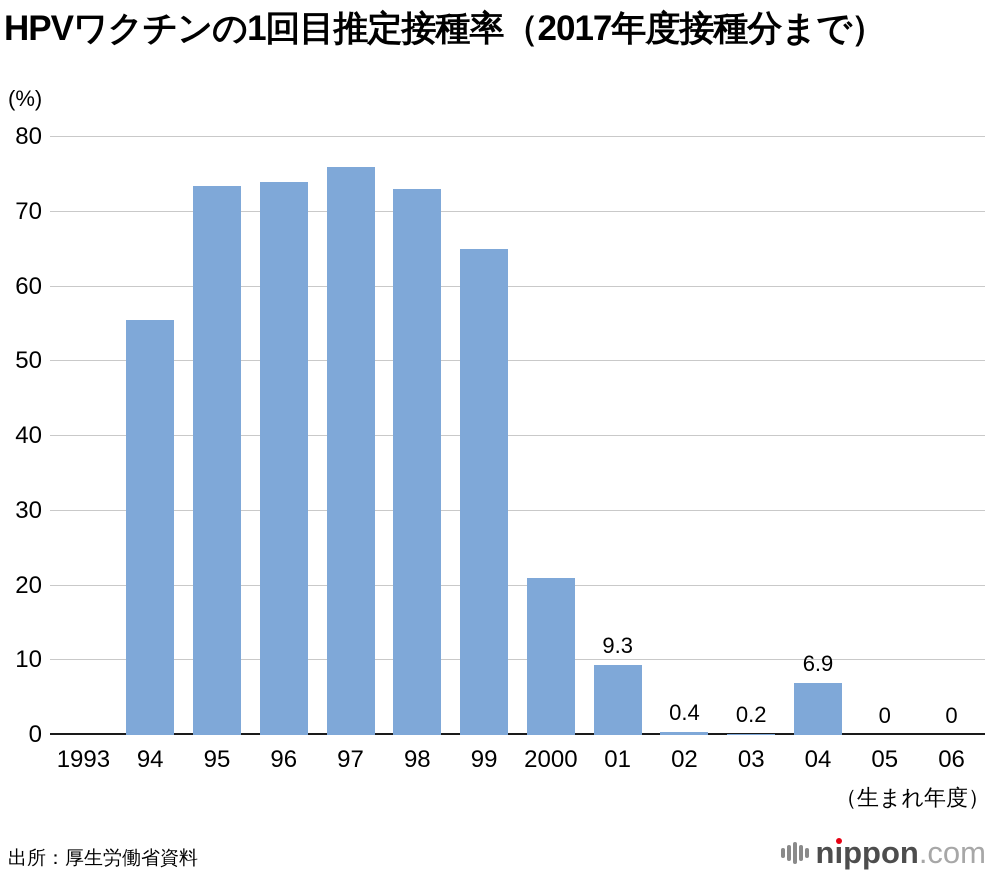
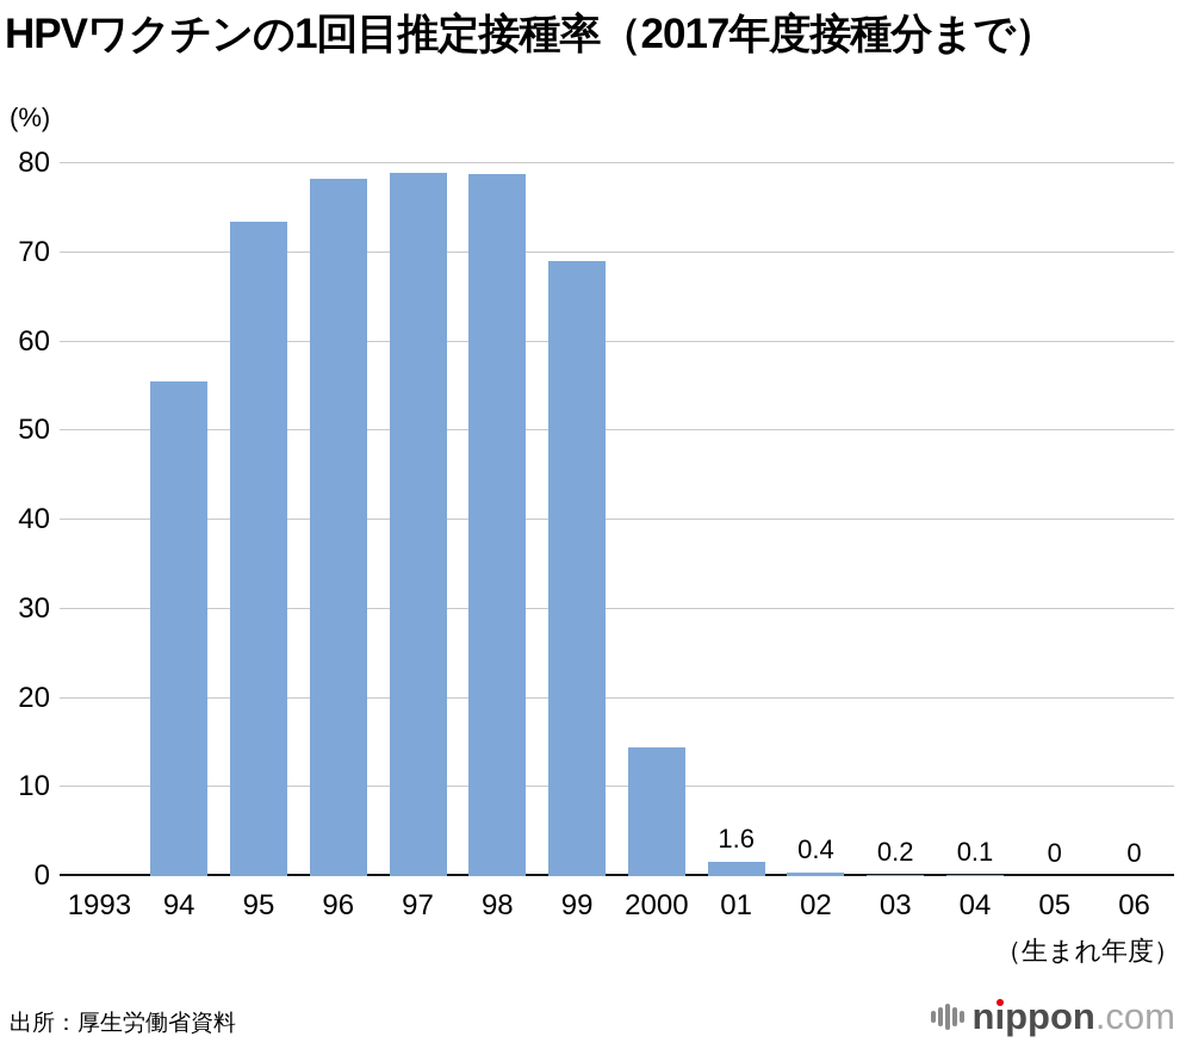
96: 74 -> 78
97: 76 -> 79
98: 73 -> 79
99: 65 -> 69
2000: 21 -> 14
01: 9.3 -> 1.6
04: 6.9 -> 0.1
